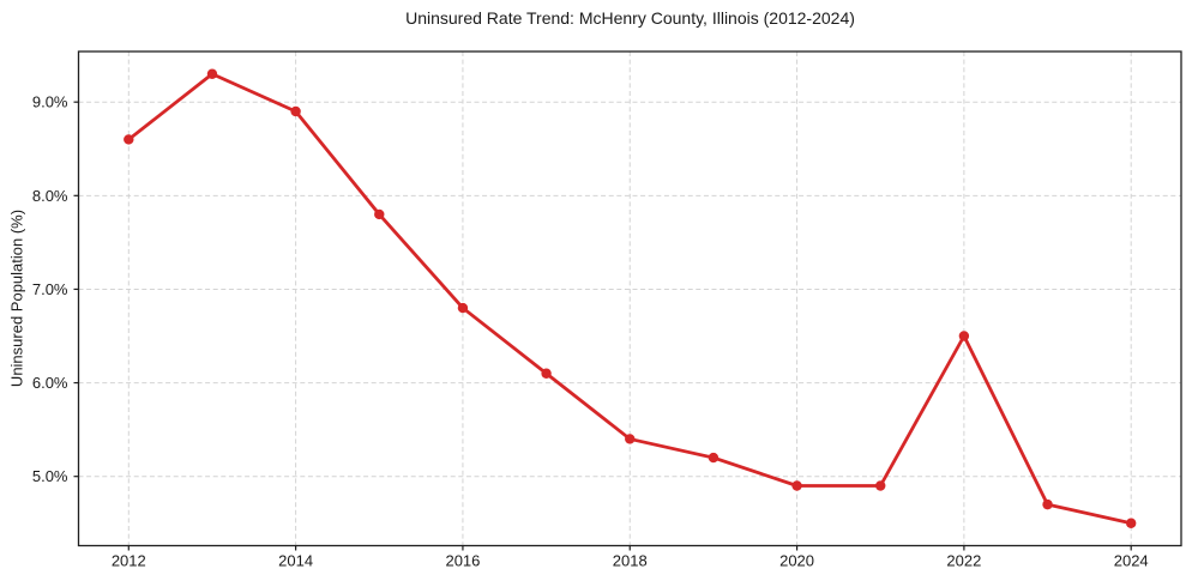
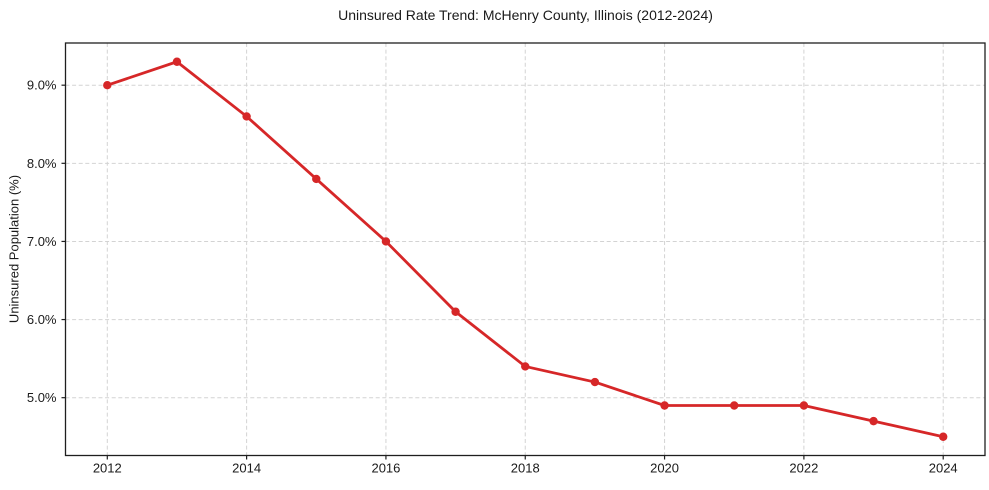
2012: 8.6% -> 9.0%
2014: 8.9% -> 8.6%
2016: 6.8% -> 7.0%
2022: 6.5% -> 4.9%
